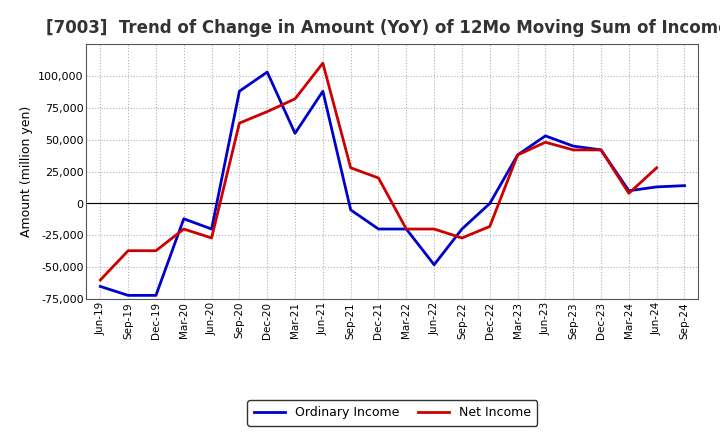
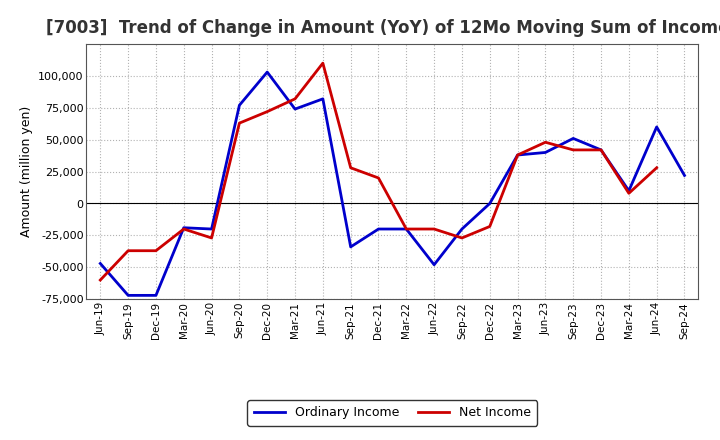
Ordinary Income/Jun-19: -65,000 -> -47,000
Ordinary Income/Mar-20: -12,000 -> -19,000
Ordinary Income/Sep-20: 88,000 -> 77,000
Ordinary Income/Mar-21: 55,000 -> 74,000
Ordinary Income/Jun-21: 88,000 -> 82,000
Ordinary Income/Sep-21: -5,000 -> -34,000
Ordinary Income/Jun-23: 53,000 -> 40,000
Ordinary Income/Sep-23: 45,000 -> 51,000
Ordinary Income/Jun-24: 13,000 -> 60,000
Ordinary Income/Sep-24: 14,000 -> 22,000
